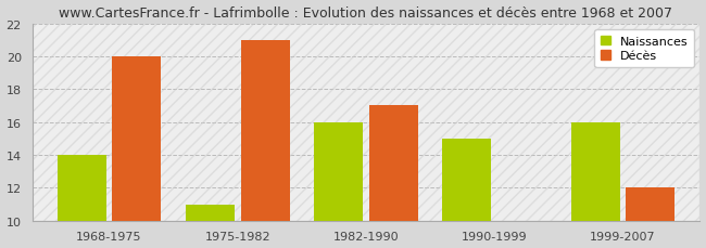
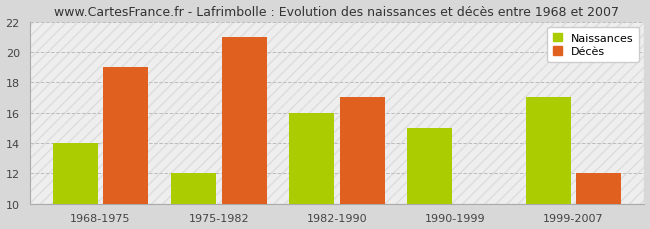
Décès/1968-1975: 20 -> 19
Naissances/1975-1982: 11 -> 12
Naissances/1999-2007: 16 -> 17
